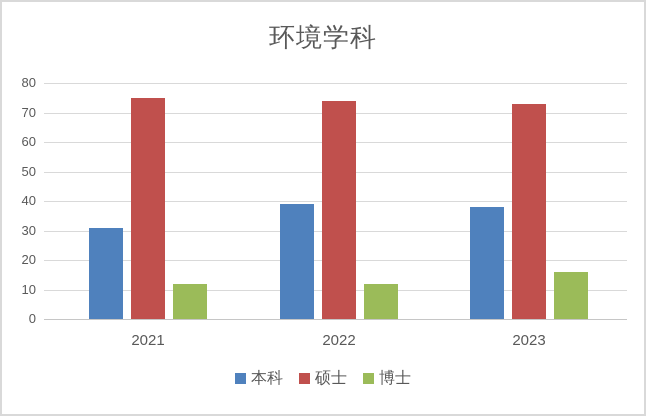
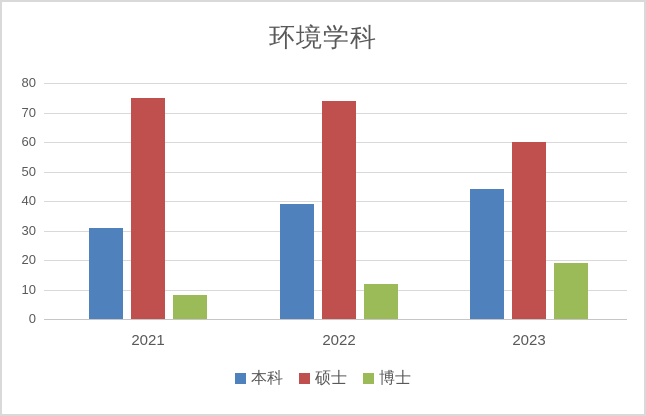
博士/2021: 12 -> 8
本科/2023: 38 -> 44
硕士/2023: 73 -> 60
博士/2023: 16 -> 19
